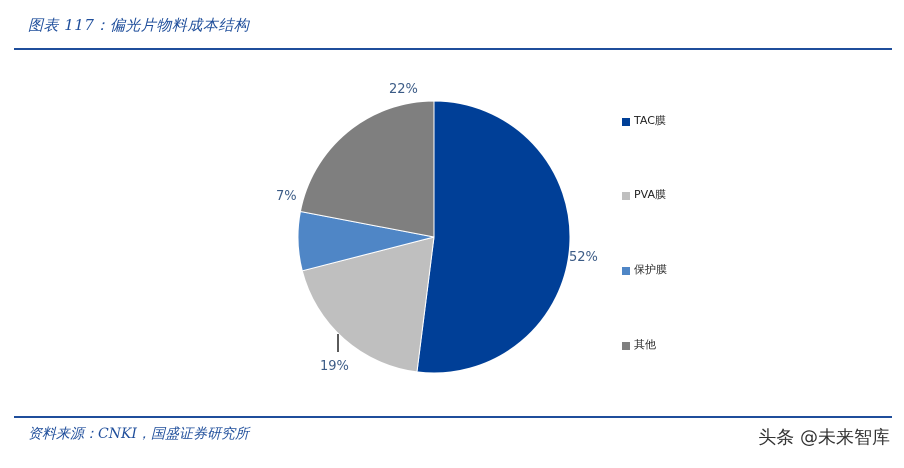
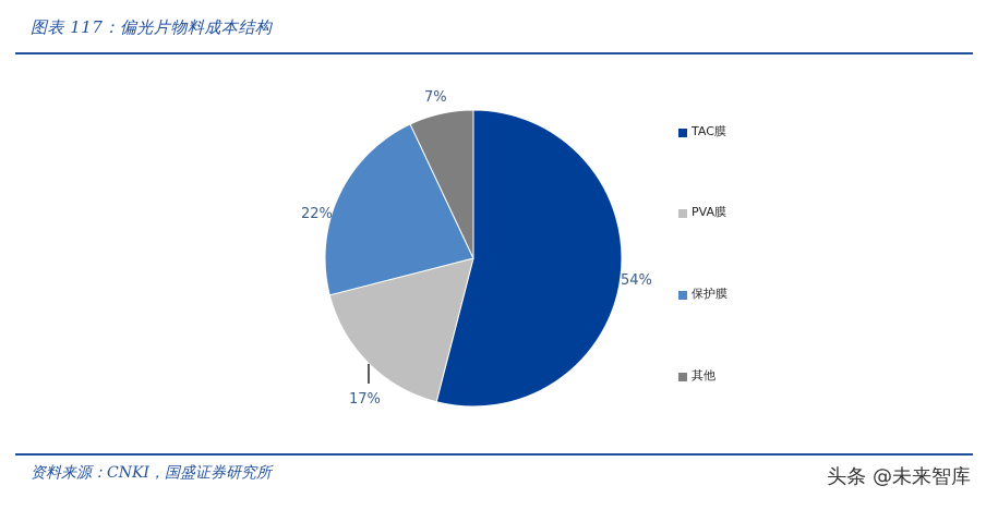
TAC膜: 52% -> 54%
PVA膜: 19% -> 17%
保护膜: 7% -> 22%
其他: 22% -> 7%
